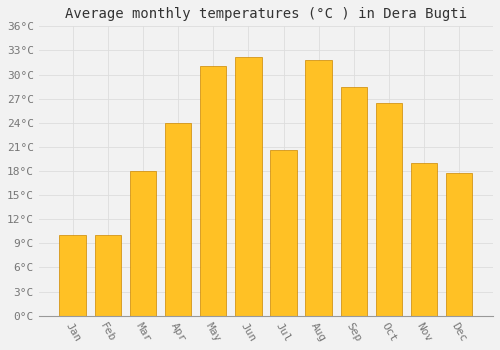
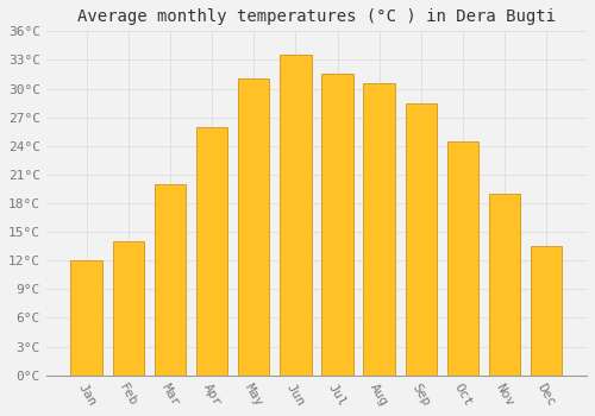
Jan: 10.0°C -> 12.0°C
Feb: 10.0°C -> 14.0°C
Mar: 18.0°C -> 20.0°C
Apr: 24.0°C -> 26.0°C
Jun: 32.2°C -> 33.5°C
Jul: 20.6°C -> 31.5°C
Aug: 31.8°C -> 30.5°C
Oct: 26.4°C -> 24.5°C
Dec: 17.8°C -> 13.5°C
